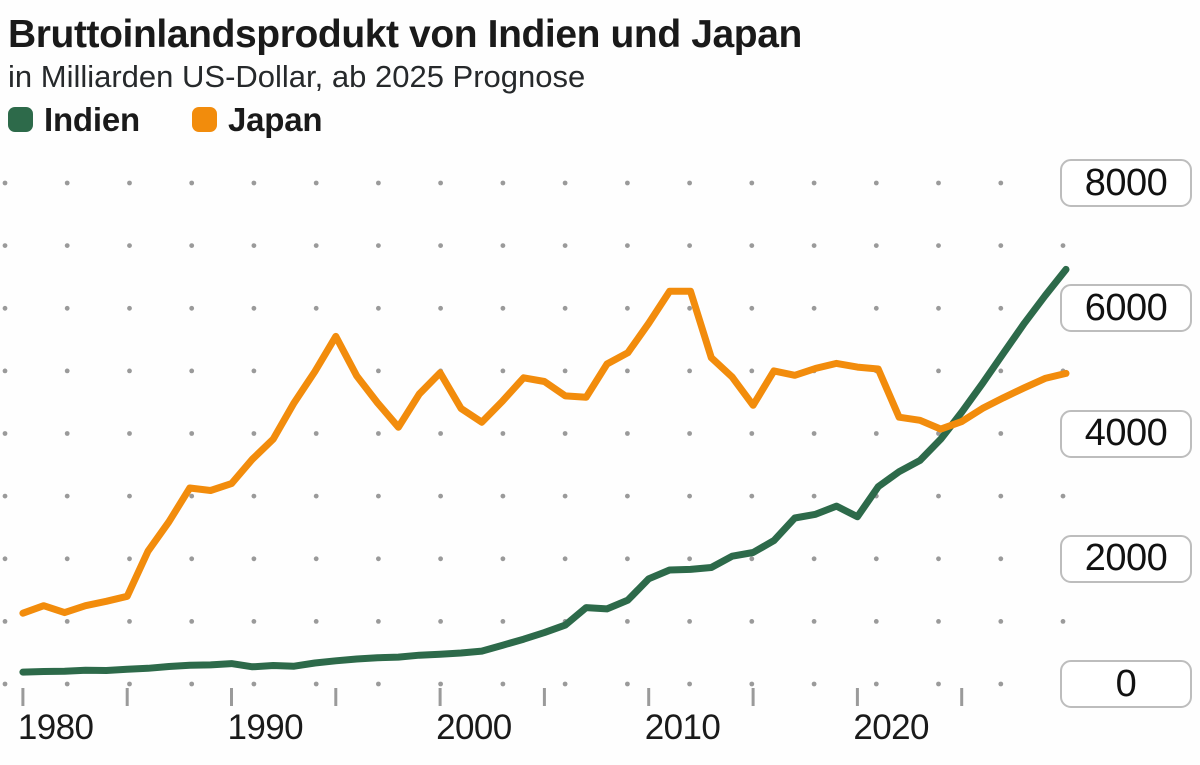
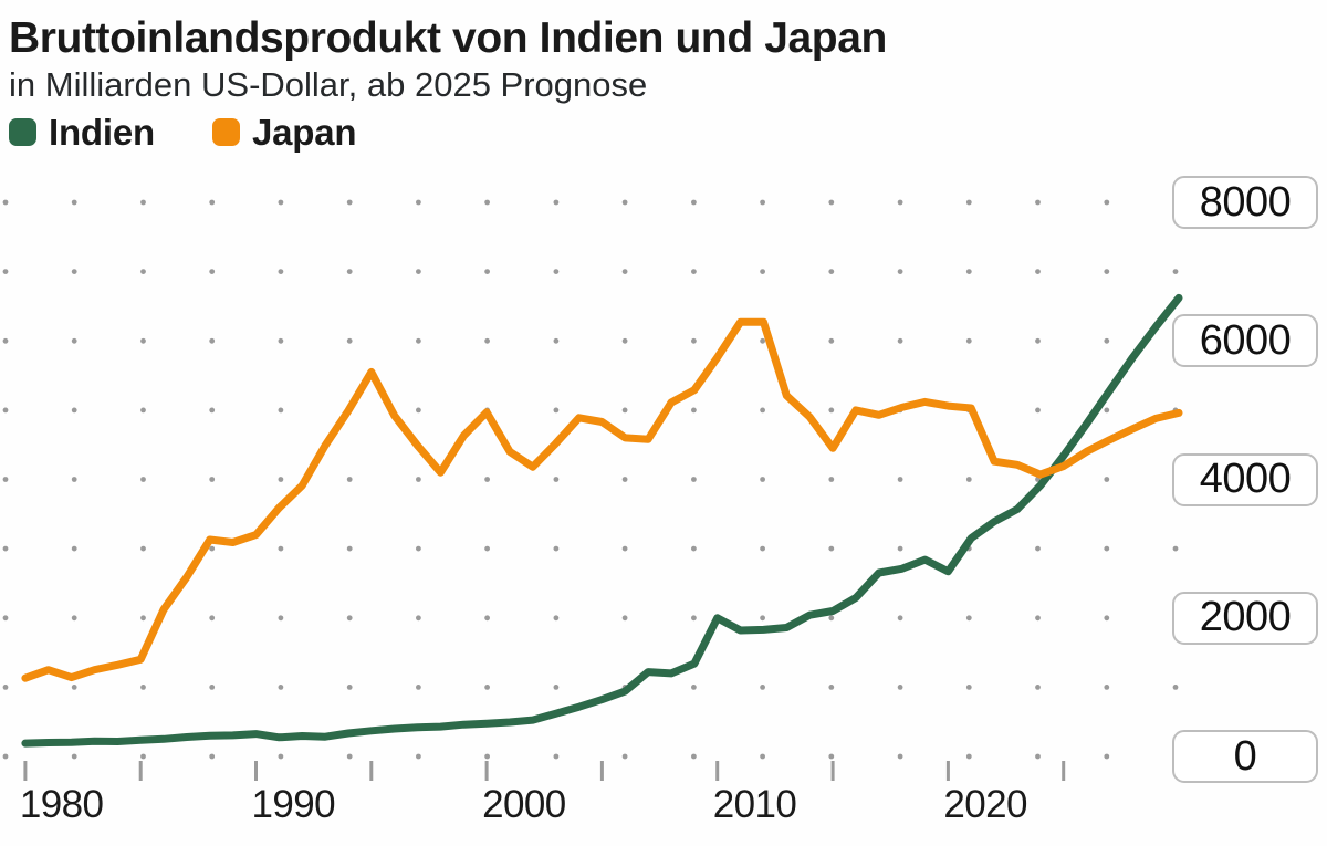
Indien/2010: 1700 -> 2000
